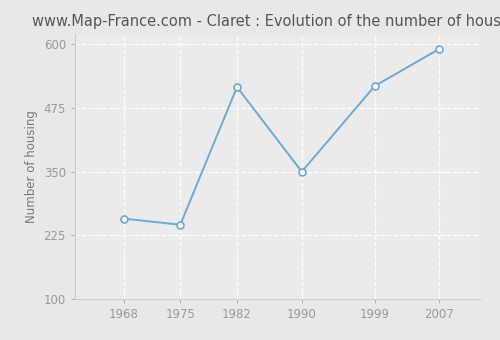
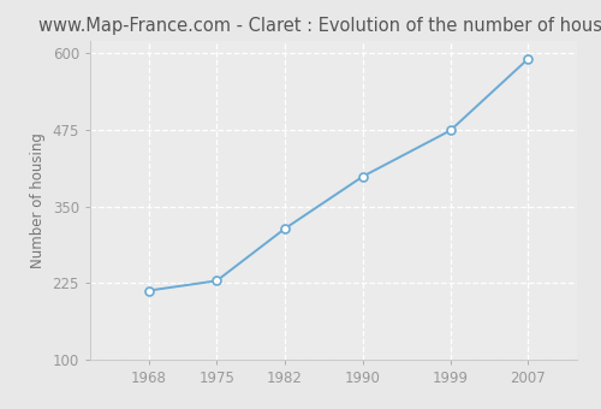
1968: 258 -> 213
1975: 246 -> 229
1982: 516 -> 314
1990: 350 -> 399
1999: 518 -> 474
